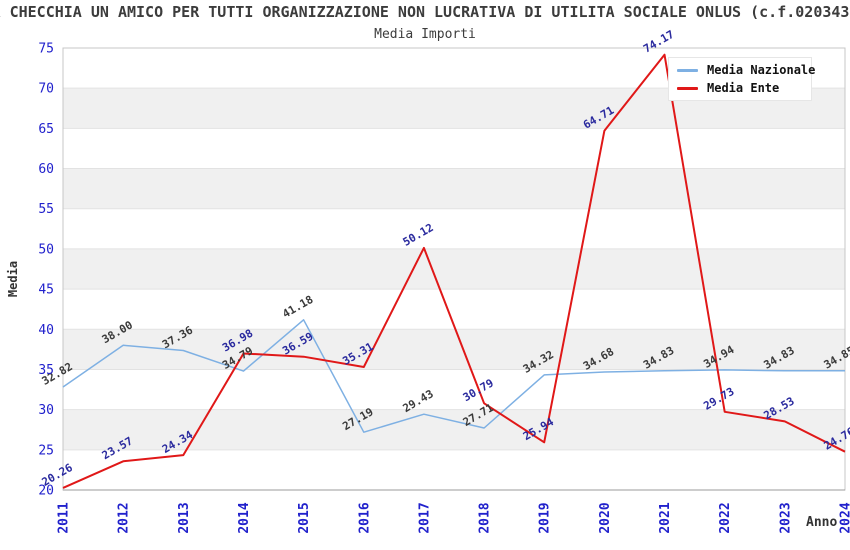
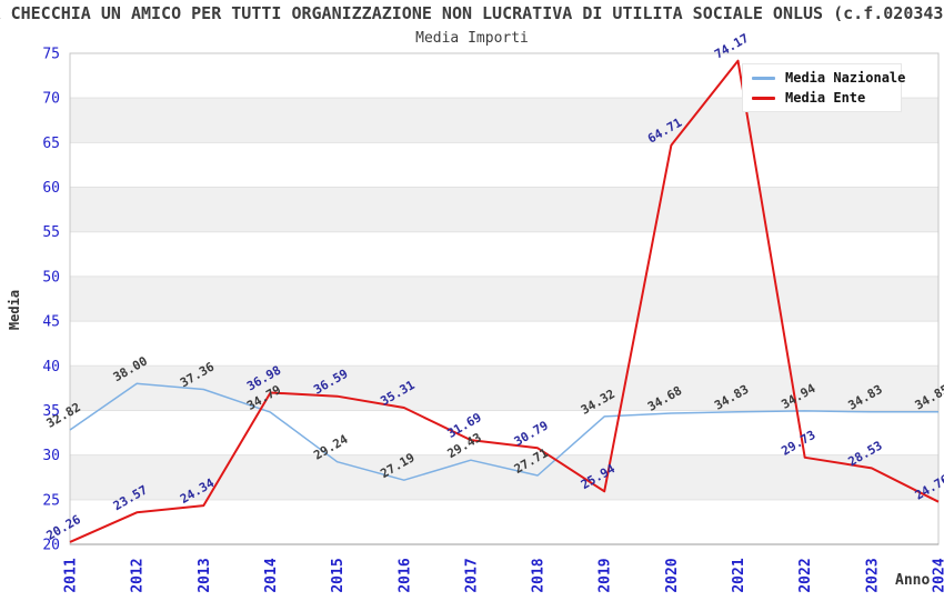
Media Nazionale/2015: 41.18 -> 29.24
Media Ente/2017: 50.12 -> 31.69
